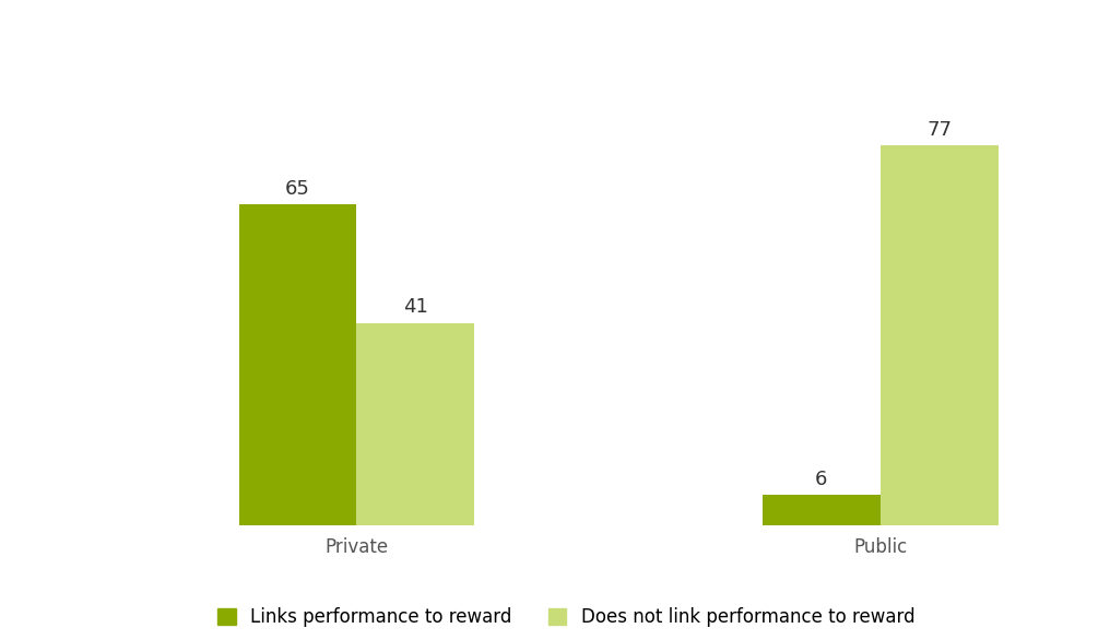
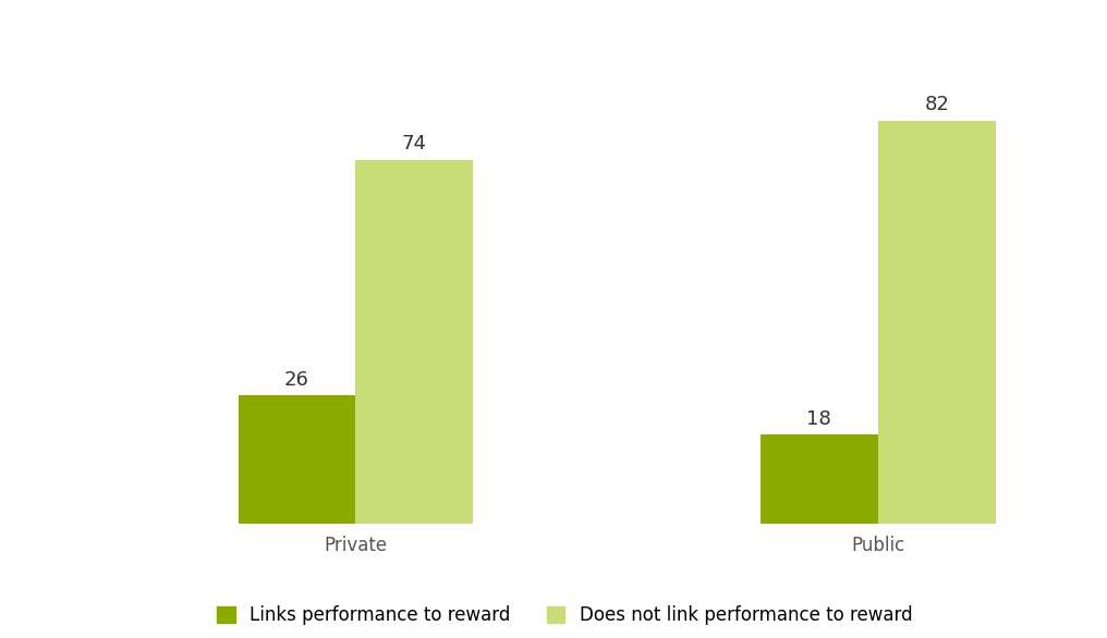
Links performance to reward/Private: 65 -> 26
Does not link performance to reward/Private: 41 -> 74
Links performance to reward/Public: 6 -> 18
Does not link performance to reward/Public: 77 -> 82
